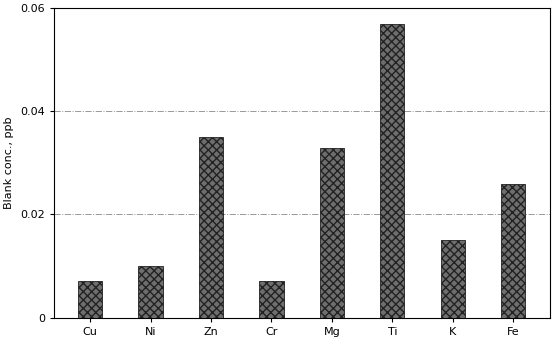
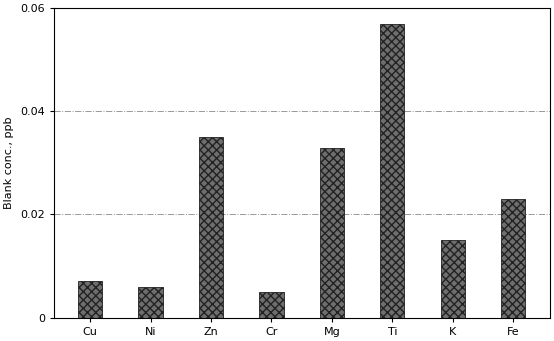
Ni: 0.010 -> 0.006
Cr: 0.007 -> 0.005
Fe: 0.026 -> 0.023
